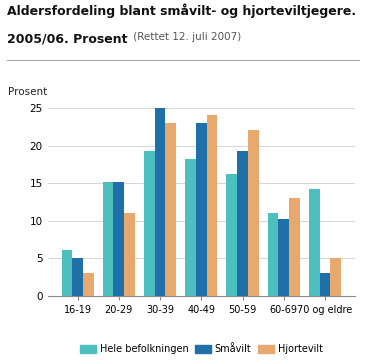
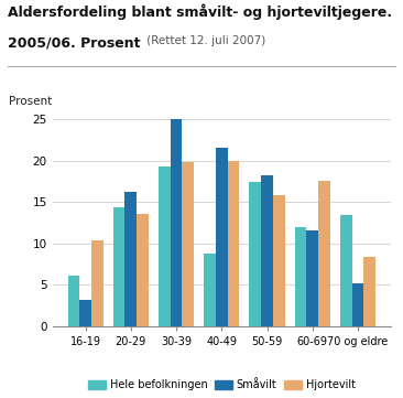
Småvilt/16-19: 5.1 -> 3.2
Hjortevilt/16-19: 3.0 -> 10.4
Hele befolkningen/20-29: 15.2 -> 14.4
Småvilt/20-29: 15.2 -> 16.2
Hjortevilt/20-29: 11.1 -> 13.6
Hjortevilt/30-39: 23.1 -> 19.8
Hele befolkningen/40-49: 18.3 -> 8.8
Småvilt/40-49: 23.1 -> 21.6
Hjortevilt/40-49: 24.1 -> 20.0
Hele befolkningen/50-59: 16.2 -> 17.4
Småvilt/50-59: 19.3 -> 18.2
Hjortevilt/50-59: 22.1 -> 15.8
Hele befolkningen/60-69: 11.1 -> 12.0
Småvilt/60-69: 10.2 -> 11.6
Hjortevilt/60-69: 13.1 -> 17.6
Hele befolkningen/70 og eldre: 14.3 -> 13.4
Småvilt/70 og eldre: 3.1 -> 5.2
Hjortevilt/70 og eldre: 5.1 -> 8.4
